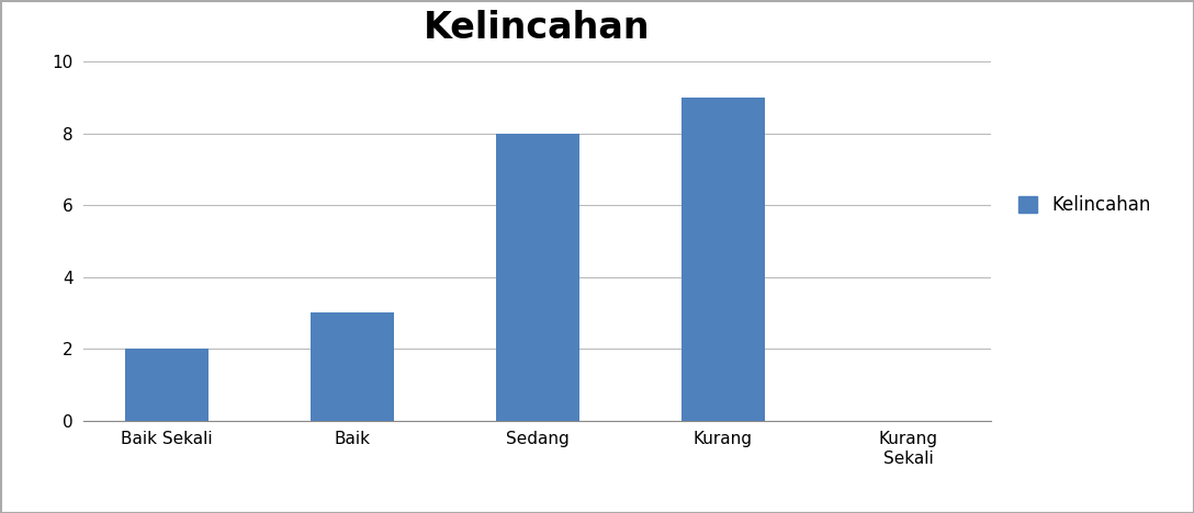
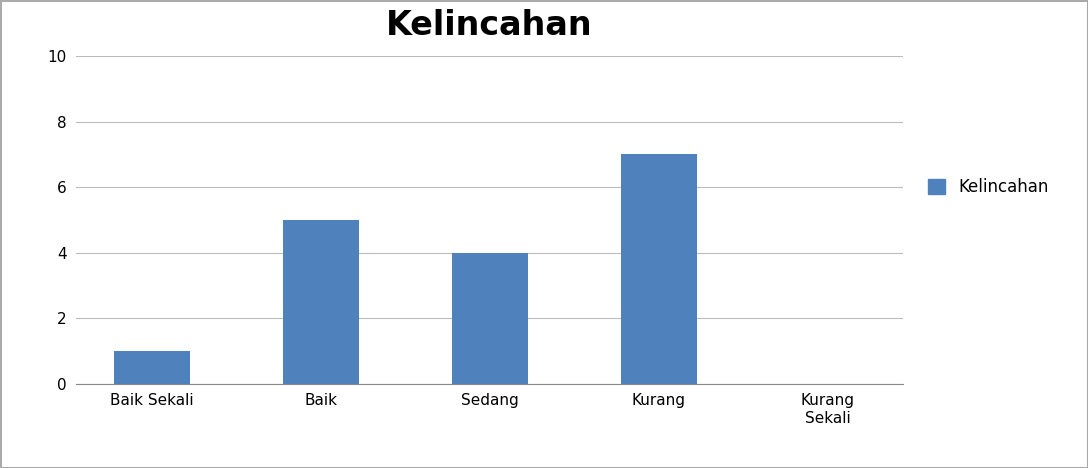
Baik Sekali: 2 -> 1
Baik: 3 -> 5
Sedang: 8 -> 4
Kurang: 9 -> 7
